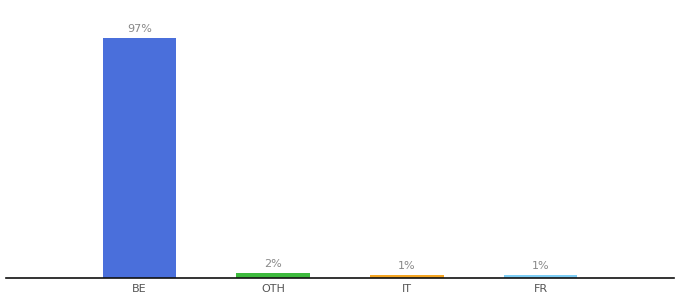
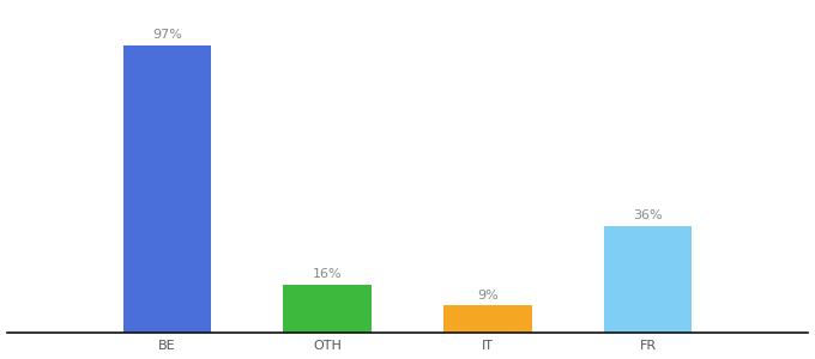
OTH: 2% -> 16%
IT: 1% -> 9%
FR: 1% -> 36%
